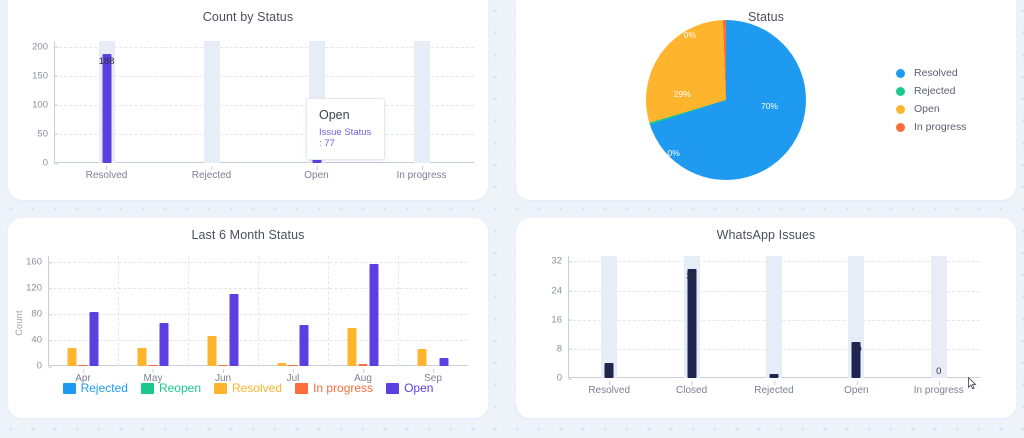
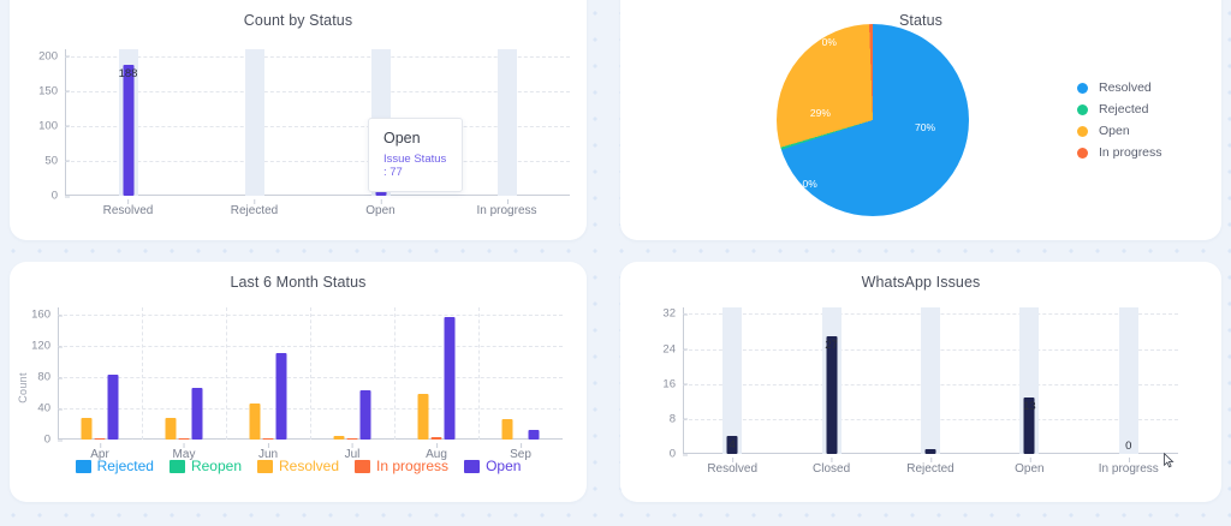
WhatsApp Issues/Closed: 30 -> 27
WhatsApp Issues/Open: 10 -> 13
